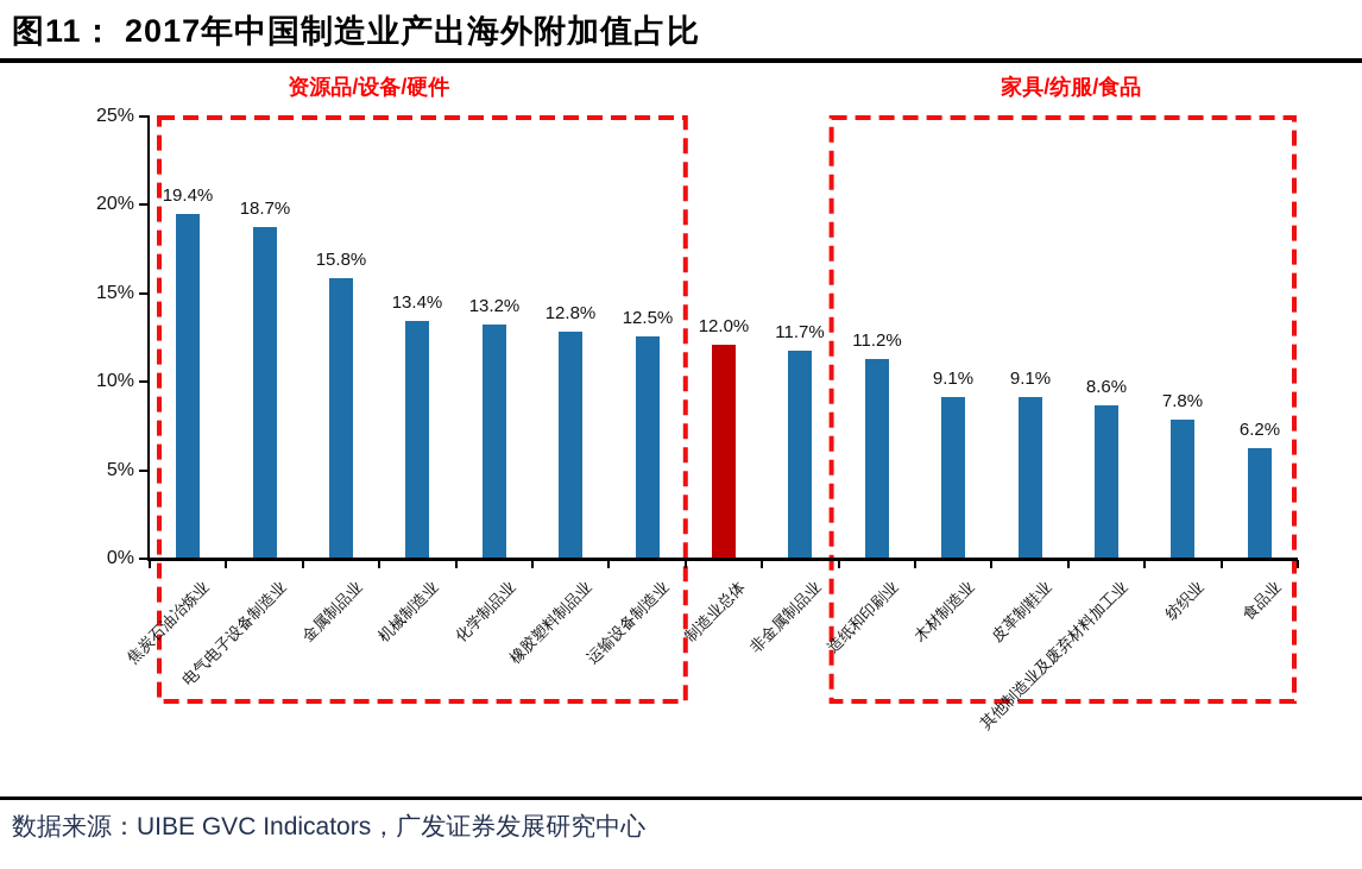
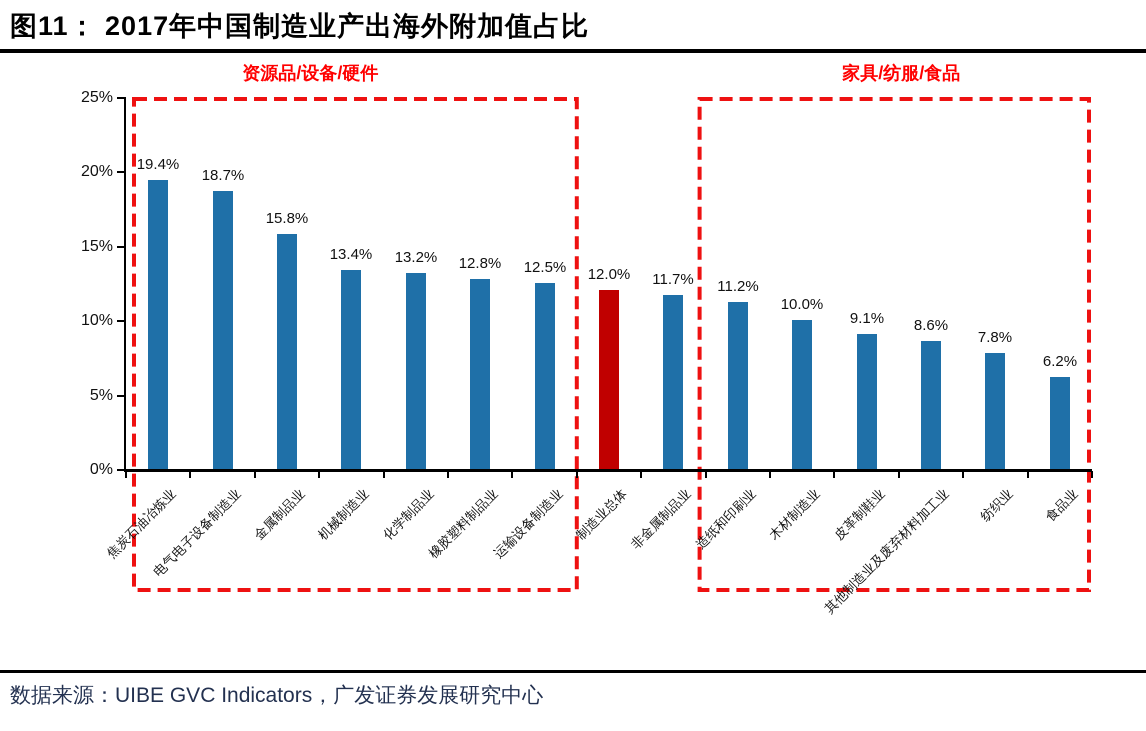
木材制造业: 9.1% -> 10.0%
